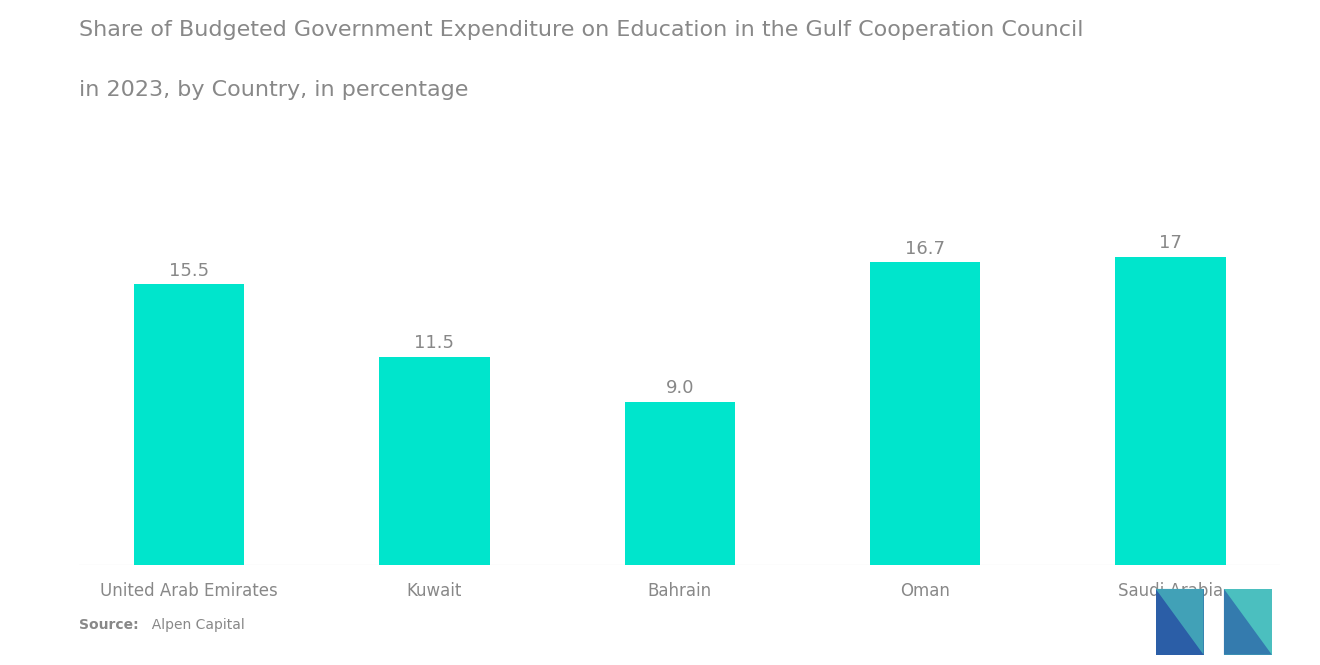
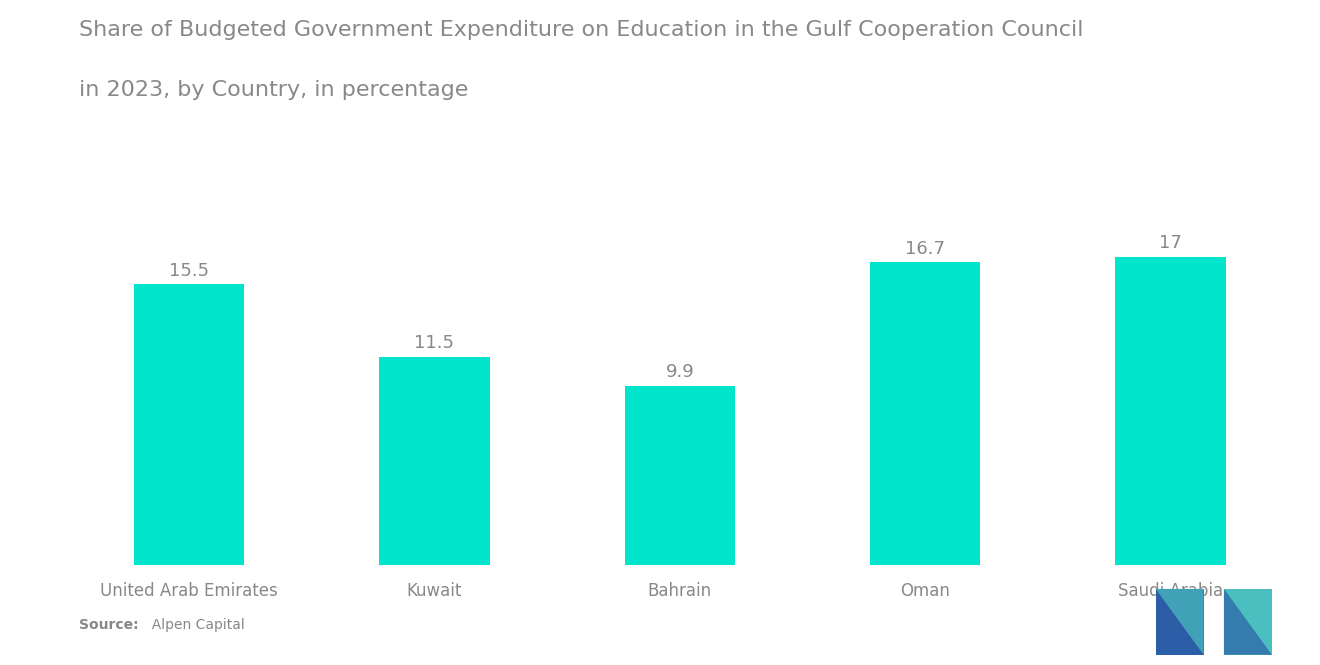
Bahrain: 9.0 -> 9.9
